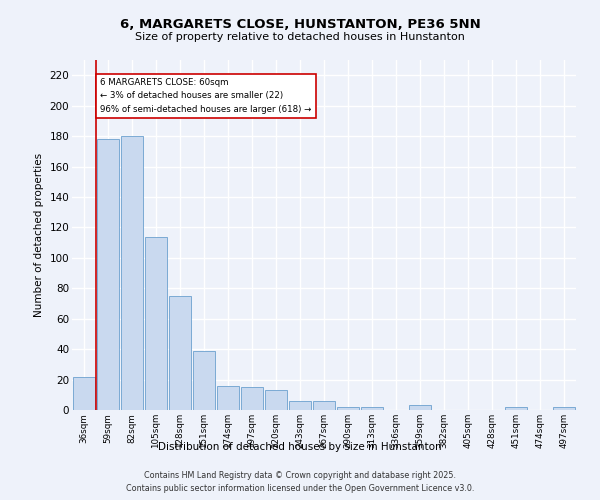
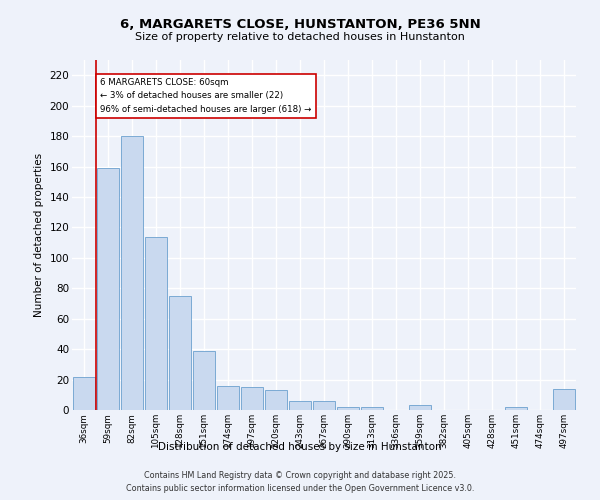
59sqm: 178 -> 159
497sqm: 2 -> 14
